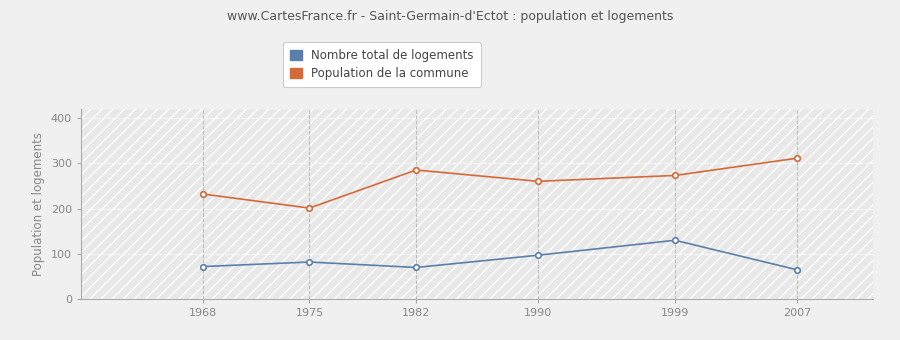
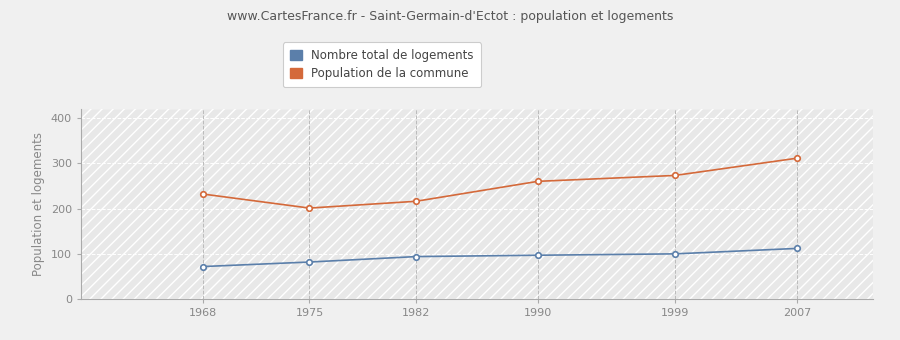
Nombre total de logements/1982: 70 -> 94
Population de la commune/1982: 285 -> 216
Nombre total de logements/1999: 130 -> 100
Nombre total de logements/2007: 65 -> 112
